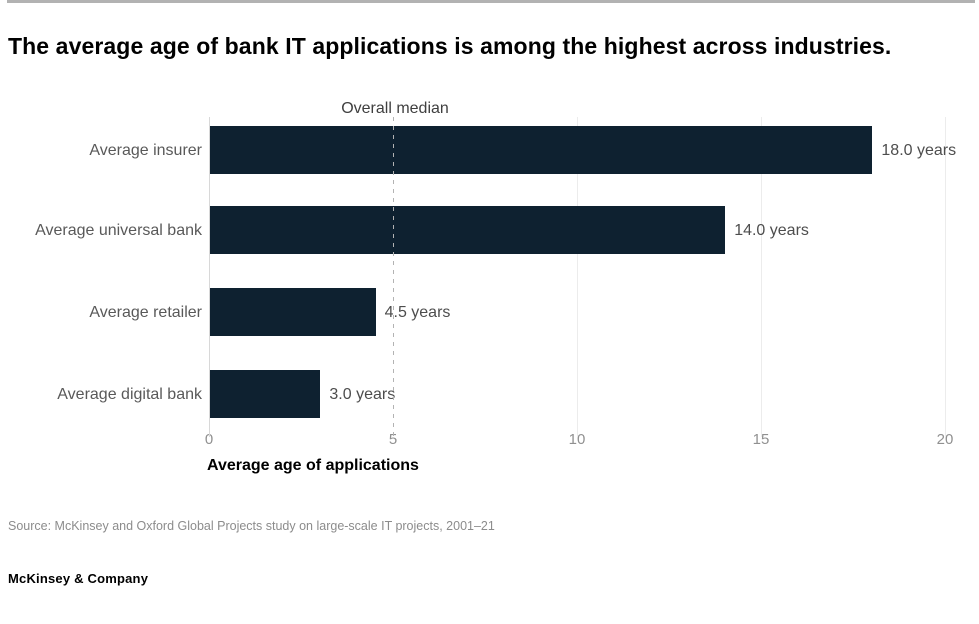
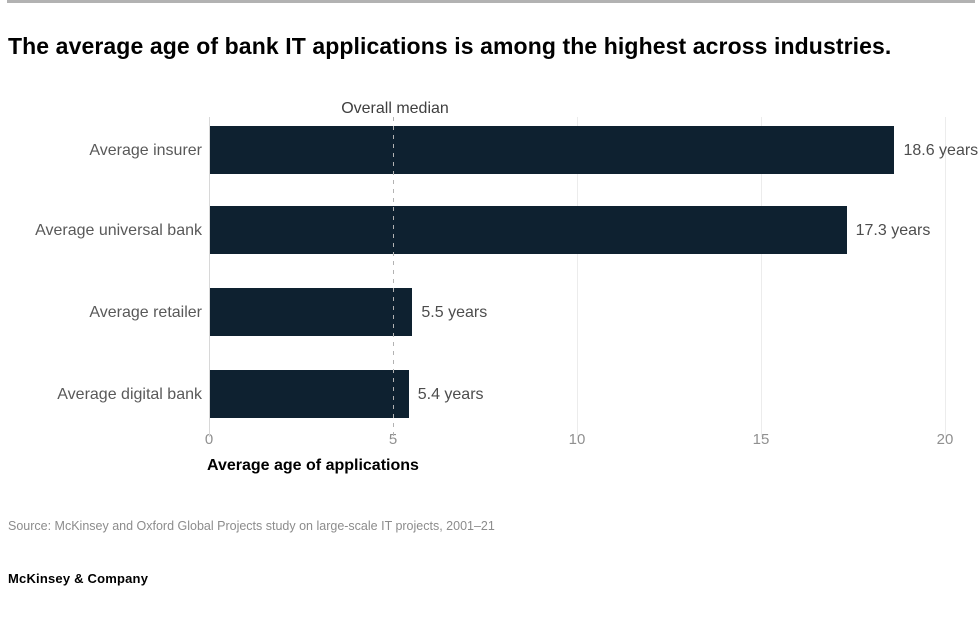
Average insurer: 18.0 -> 18.6
Average universal bank: 14.0 -> 17.3
Average retailer: 4.5 -> 5.5
Average digital bank: 3.0 -> 5.4
